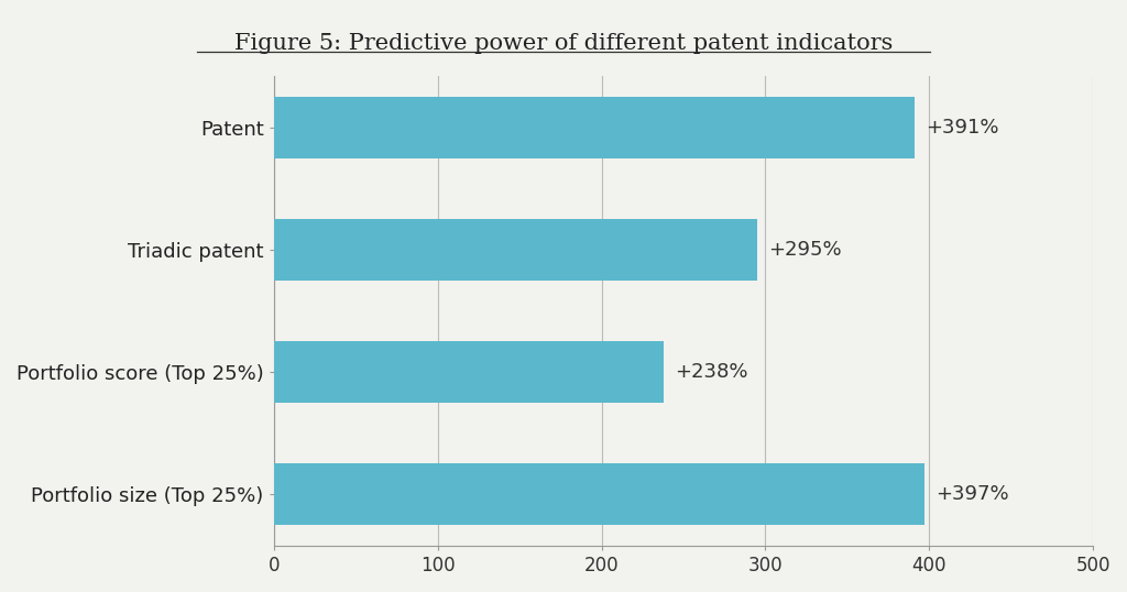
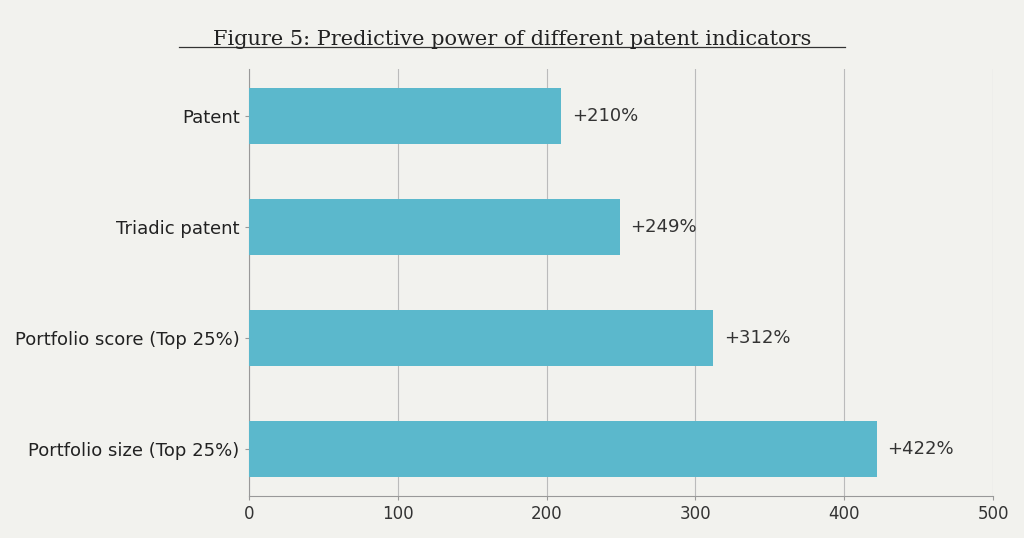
Patent: +391% -> +210%
Triadic patent: +295% -> +249%
Portfolio score (Top 25%): +238% -> +312%
Portfolio size (Top 25%): +397% -> +422%
